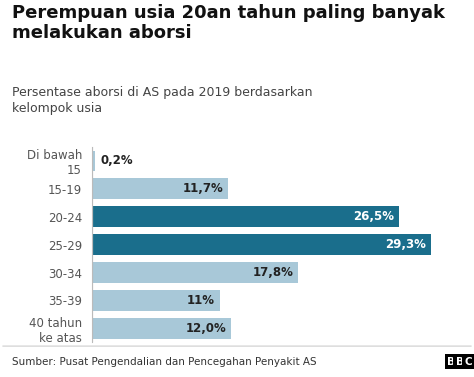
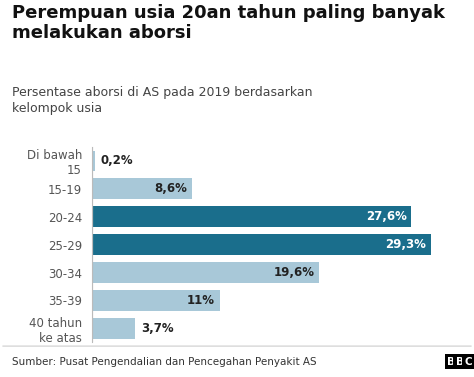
15-19: 11,7% -> 8,6%
20-24: 26,5% -> 27,6%
30-34: 17,8% -> 19,6%
40 tahun ke atas: 12,0% -> 3,7%
